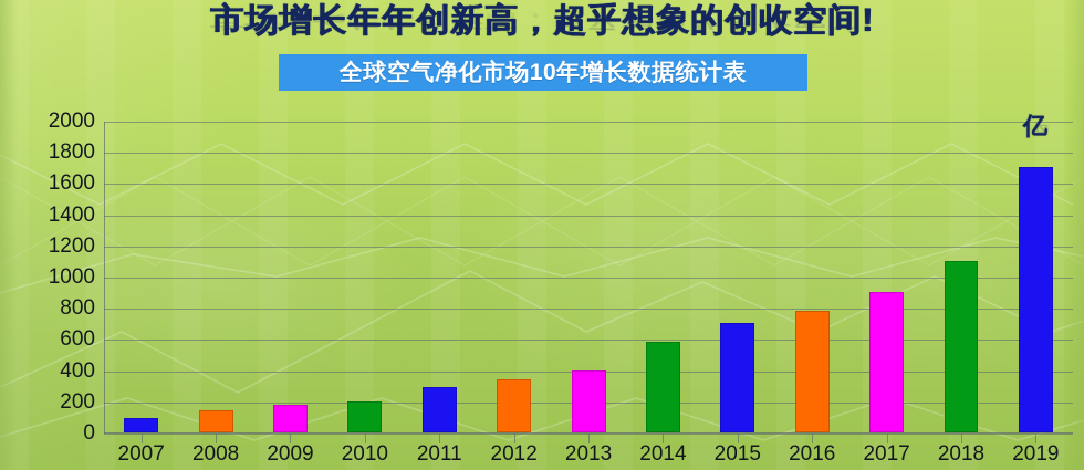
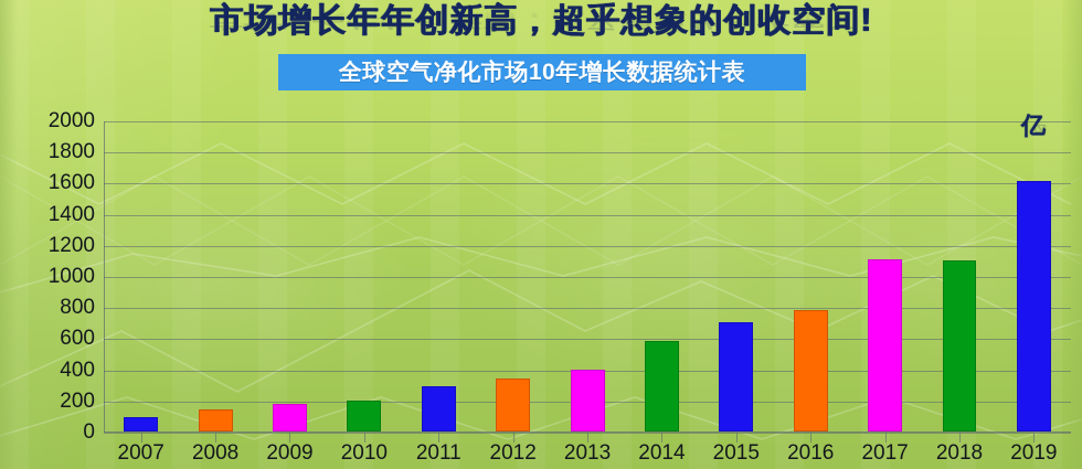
2017: 900 -> 1110
2019: 1700 -> 1610
